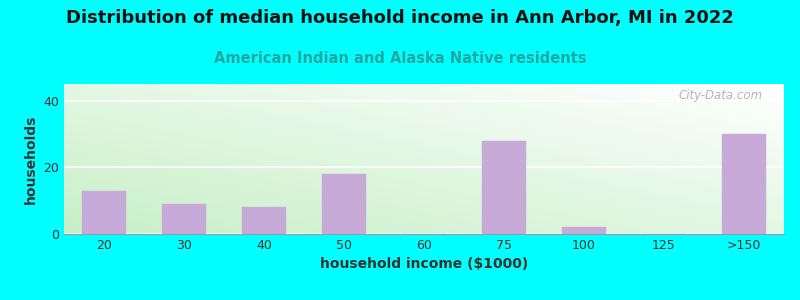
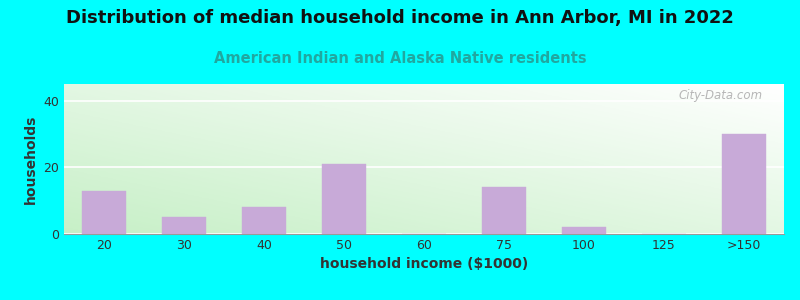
30: 9 -> 5
50: 18 -> 21
75: 28 -> 14
